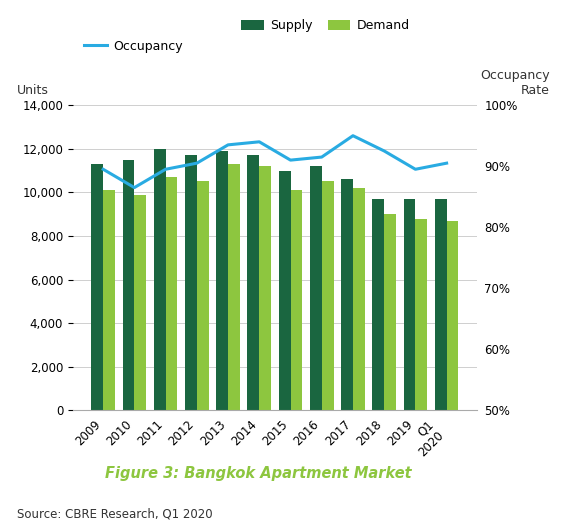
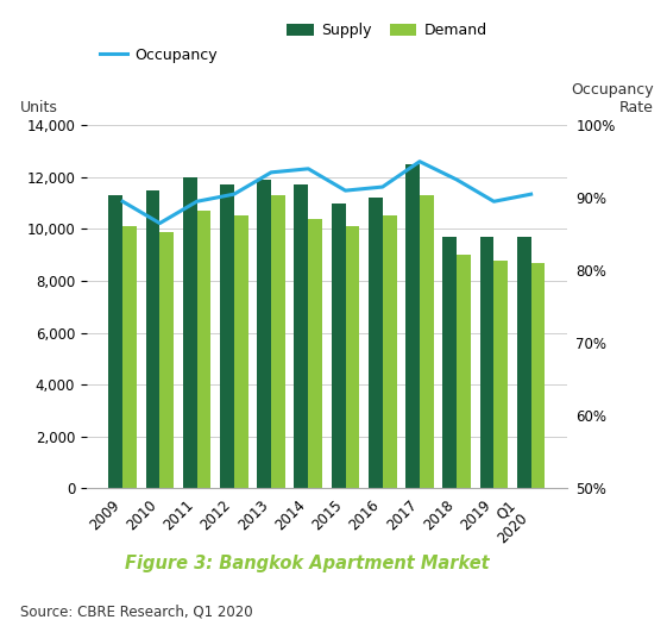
Demand/2014: 11,200 -> 10,400
Supply/2017: 10,600 -> 12,500
Demand/2017: 10,200 -> 11,300
